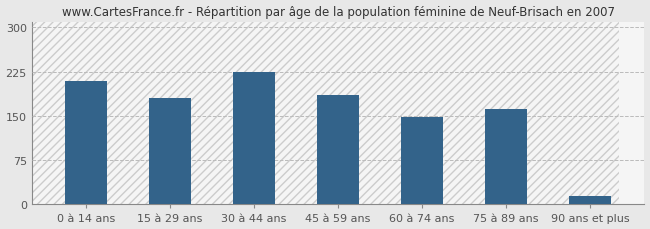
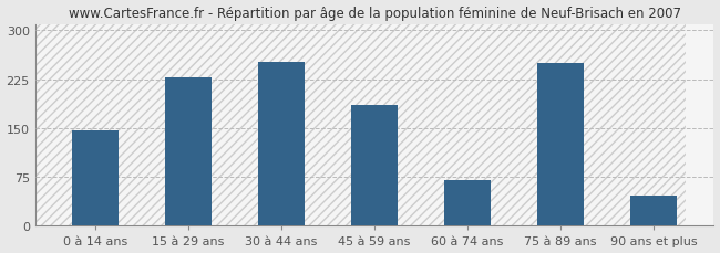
0 à 14 ans: 210 -> 146
15 à 29 ans: 180 -> 228
30 à 44 ans: 225 -> 252
60 à 74 ans: 148 -> 70
75 à 89 ans: 162 -> 250
90 ans et plus: 15 -> 46
